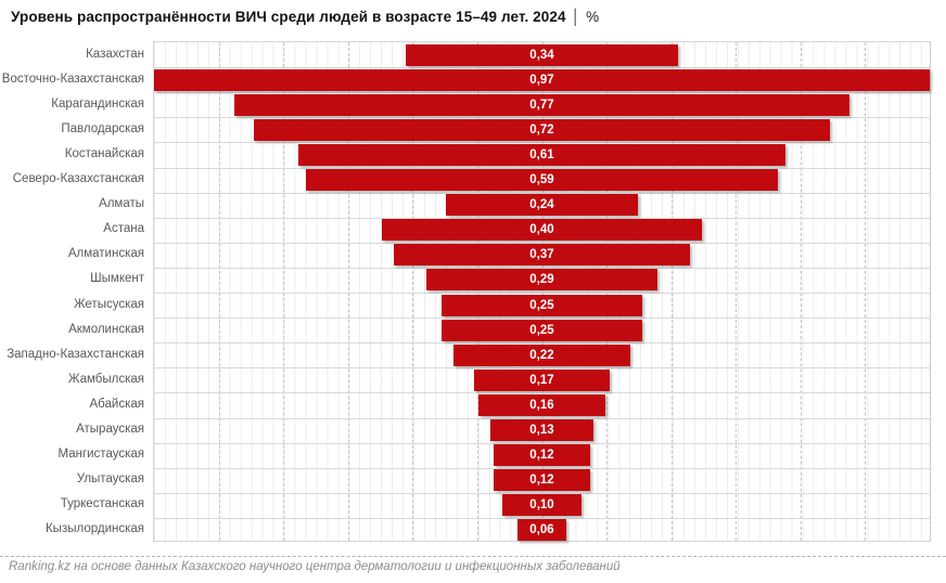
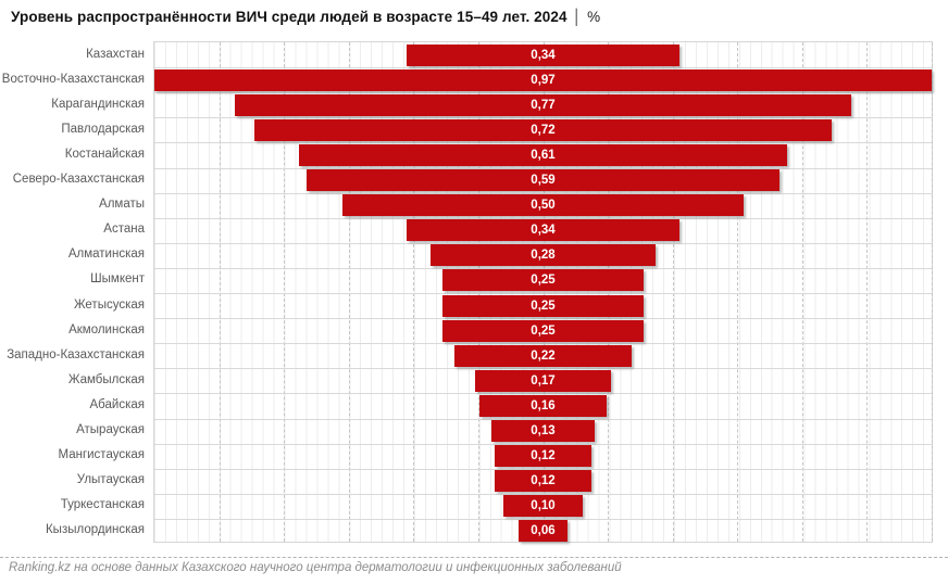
Алматы: 0,24 -> 0,50
Астана: 0,40 -> 0,34
Алматинская: 0,37 -> 0,28
Шымкент: 0,29 -> 0,25
